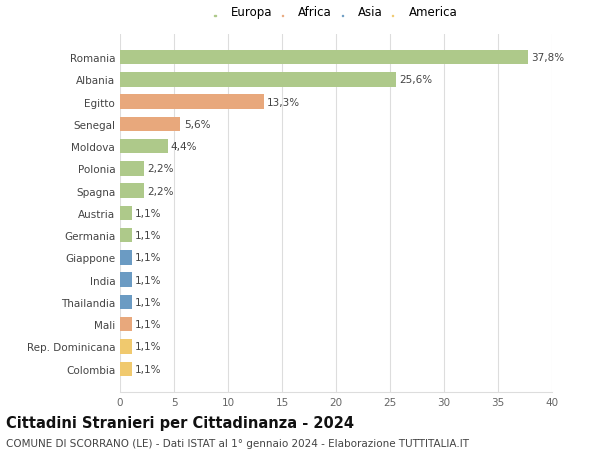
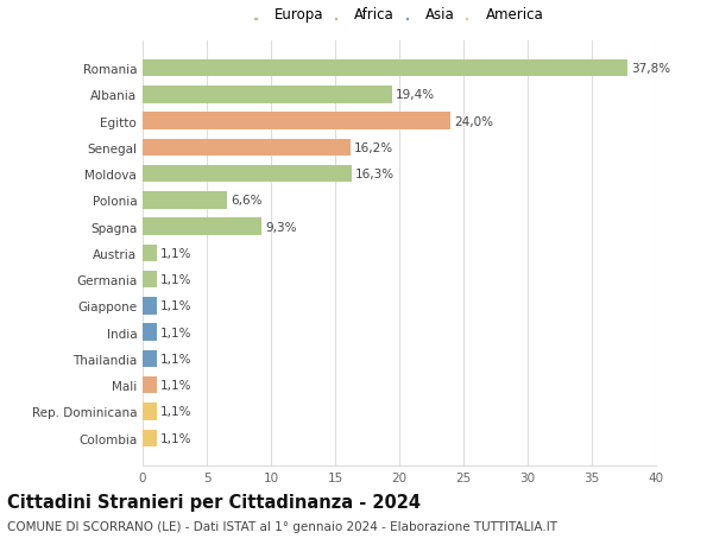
Albania: 25,6% -> 19,4%
Egitto: 13,3% -> 24,0%
Senegal: 5,6% -> 16,2%
Moldova: 4,4% -> 16,3%
Polonia: 2,2% -> 6,6%
Spagna: 2,2% -> 9,3%
